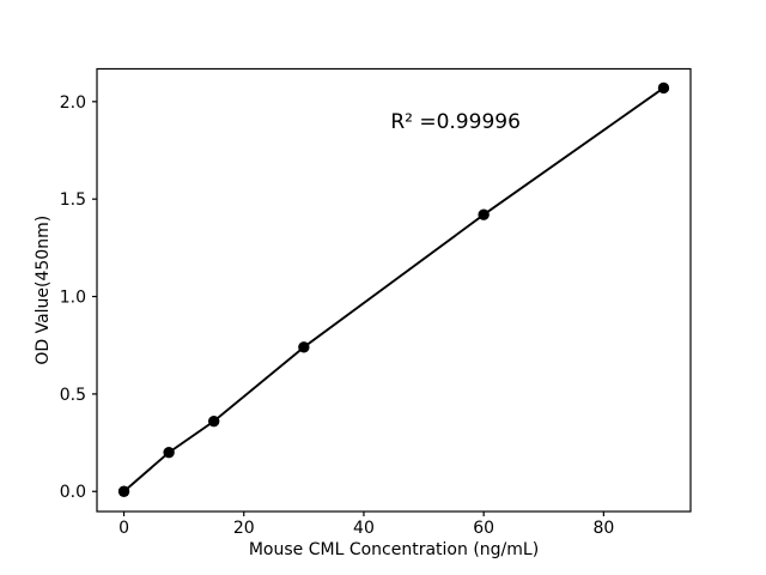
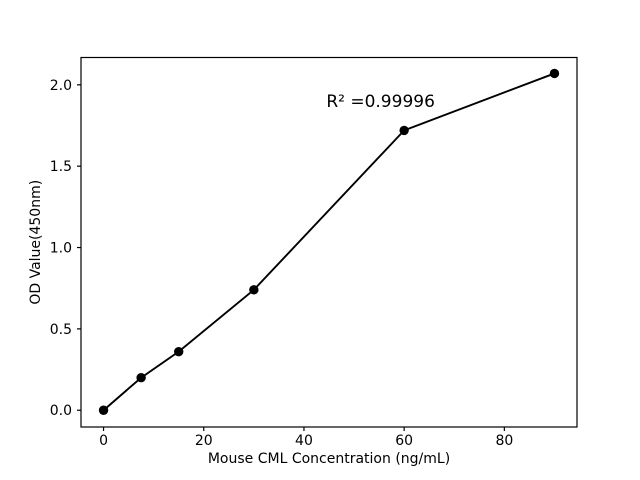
60: 1.42 -> 1.72
